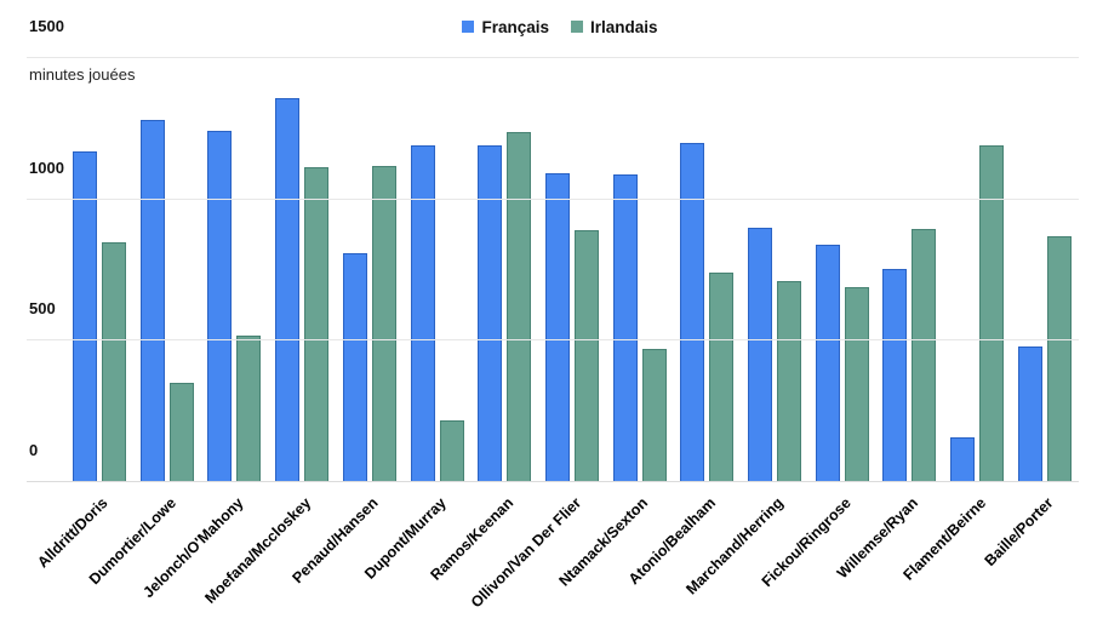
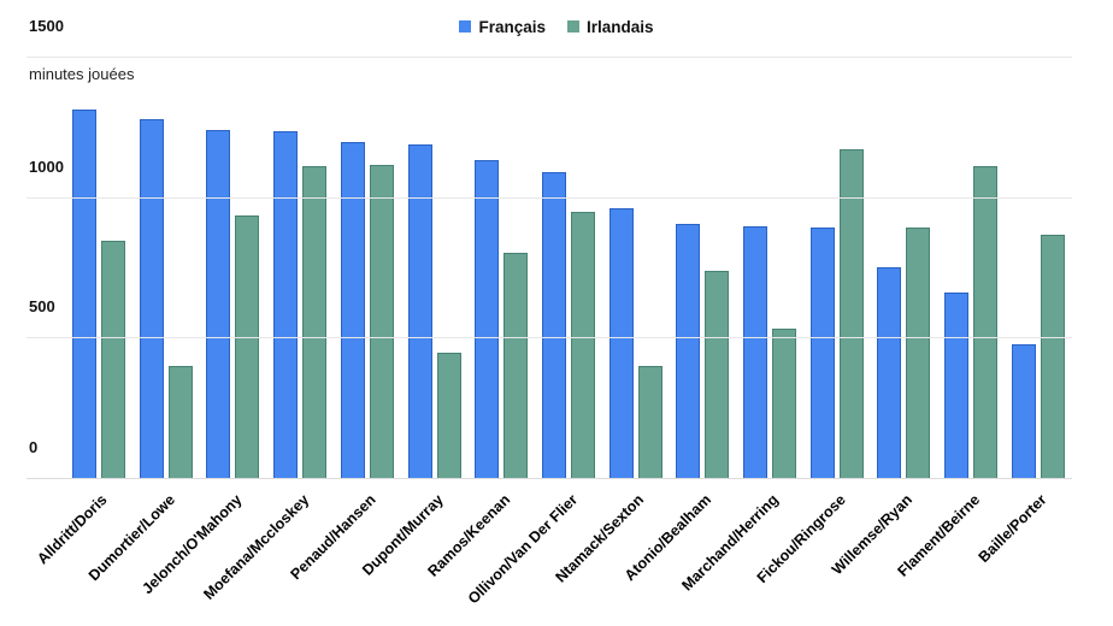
Français/Alldritt/Doris: 1170 -> 1320
Irlandais/Dumortier/Lowe: 350 -> 400
Irlandais/Jelonch/O'Mahony: 520 -> 940
Français/Moefana/Mccloskey: 1360 -> 1240
Français/Penaud/Hansen: 810 -> 1200
Irlandais/Dupont/Murray: 220 -> 450
Français/Ramos/Keenan: 1190 -> 1140
Irlandais/Ramos/Keenan: 1240 -> 800
Irlandais/Ollivon/Van Der Flier: 890 -> 950
Français/Ntamack/Sexton: 1090 -> 960
Irlandais/Ntamack/Sexton: 470 -> 400
Français/Atonio/Bealham: 1200 -> 910
Irlandais/Marchand/Herring: 710 -> 540
Français/Fickou/Ringrose: 840 -> 900
Irlandais/Fickou/Ringrose: 690 -> 1180
Français/Flament/Beirne: 160 -> 660
Irlandais/Flament/Beirne: 1190 -> 1120
